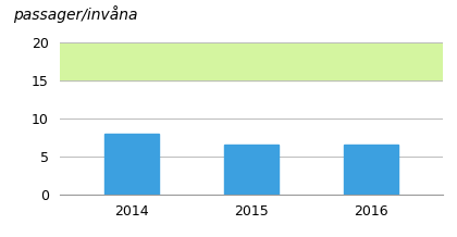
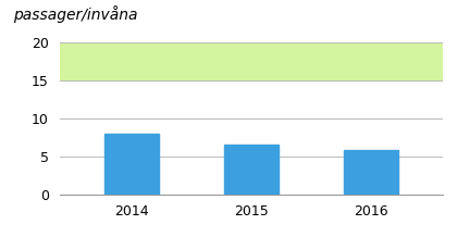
2016: 6.6 -> 5.8
